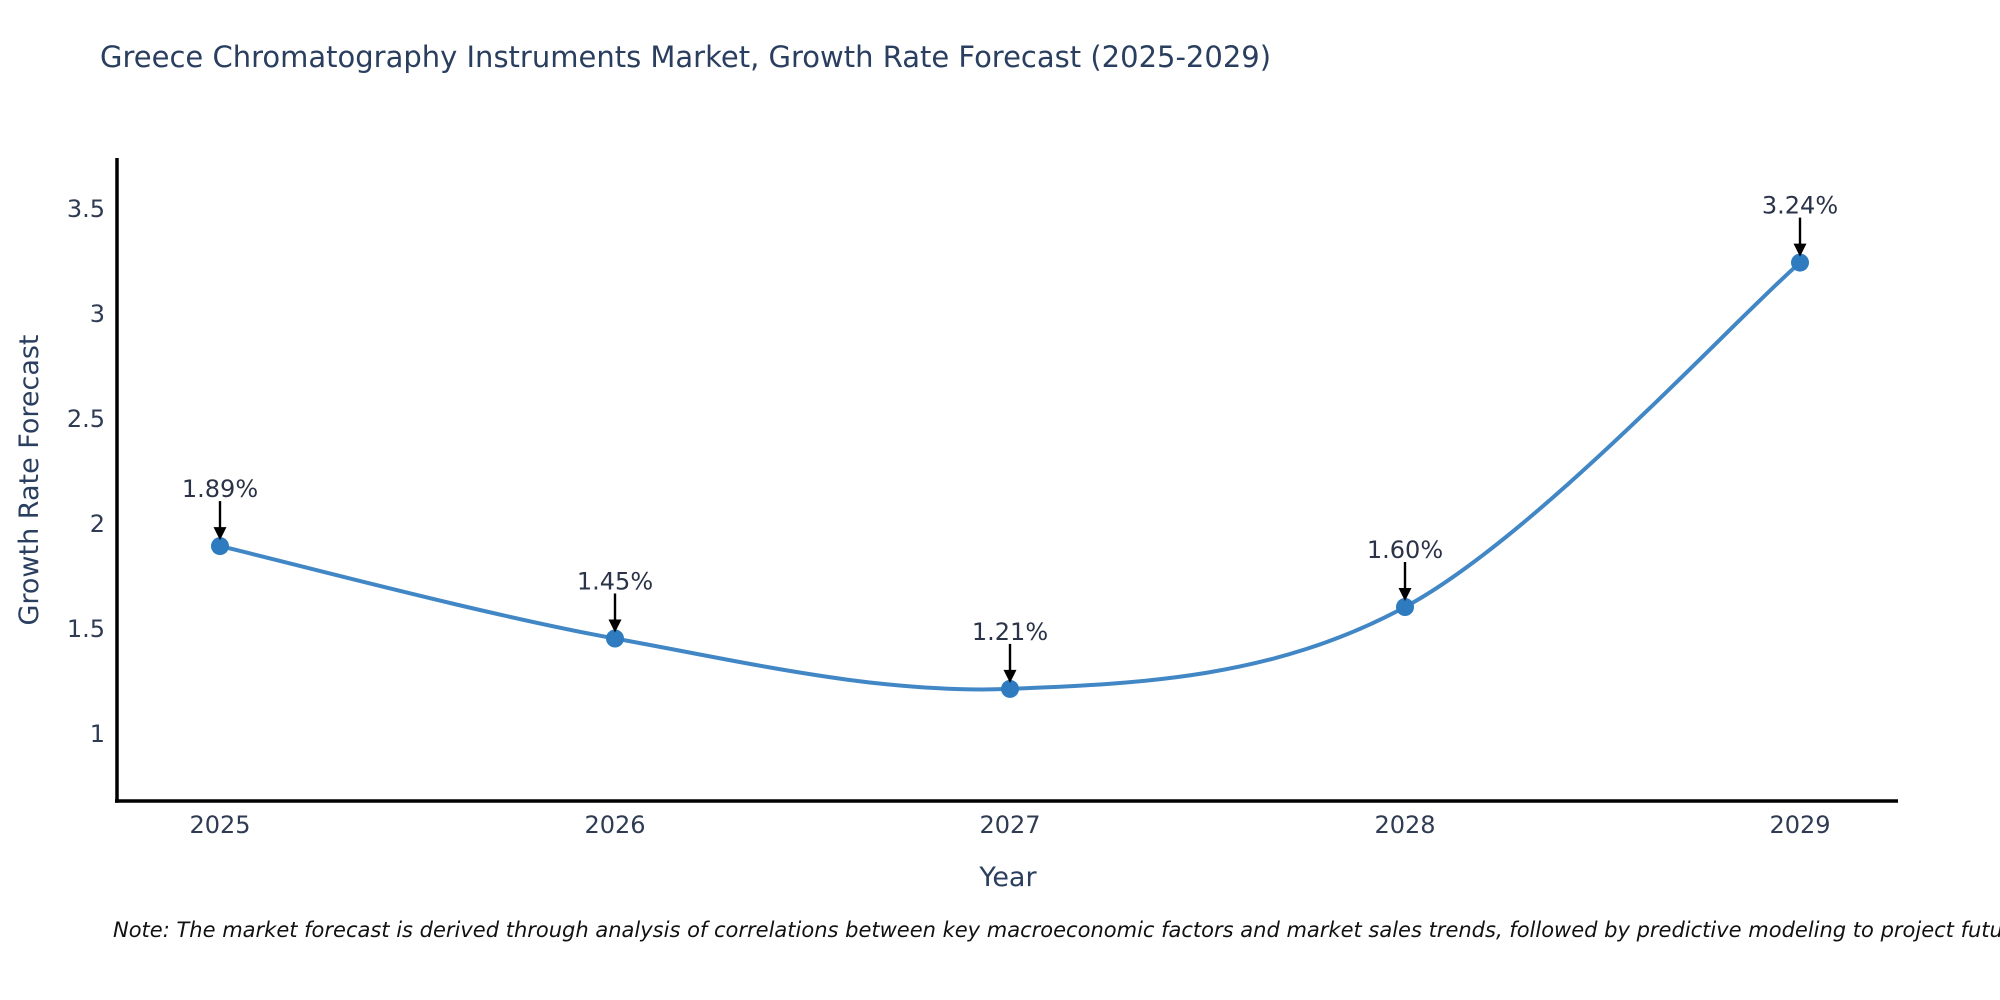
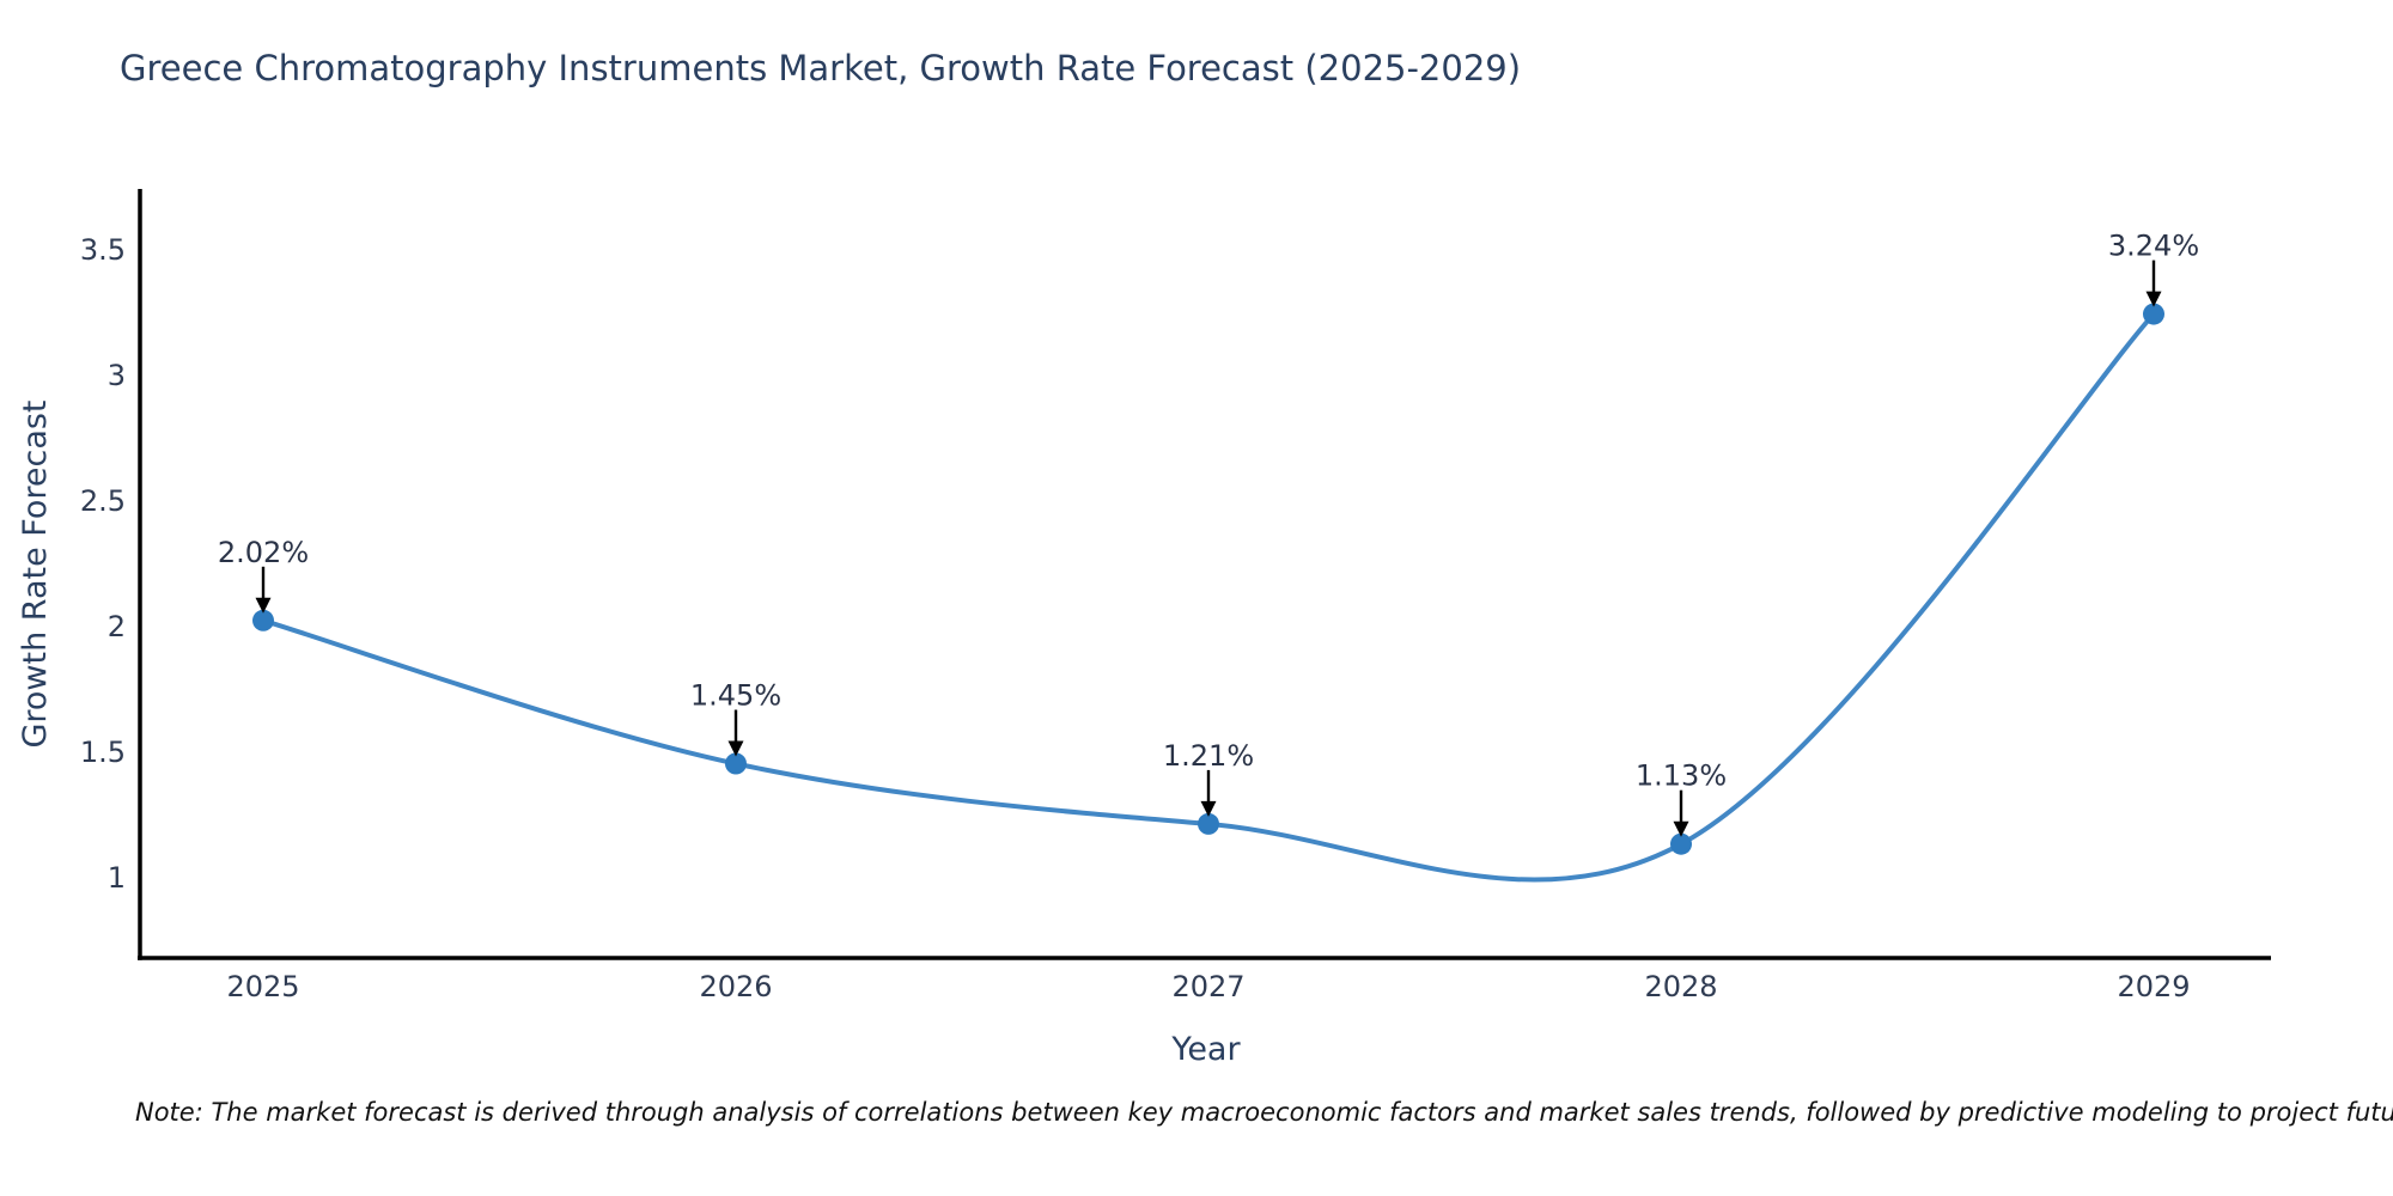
2025: 1.89% -> 2.02%
2028: 1.60% -> 1.13%
